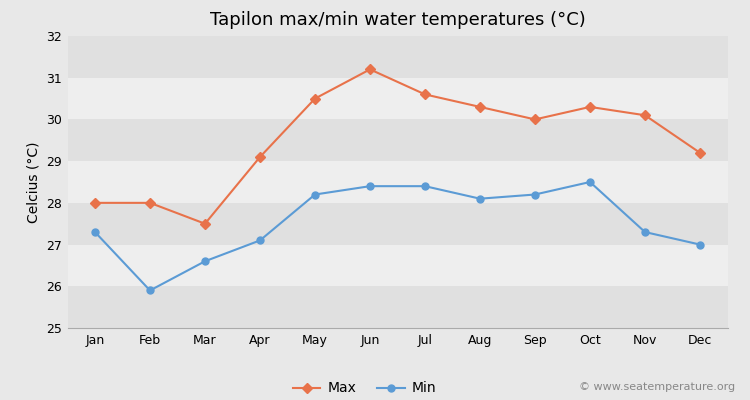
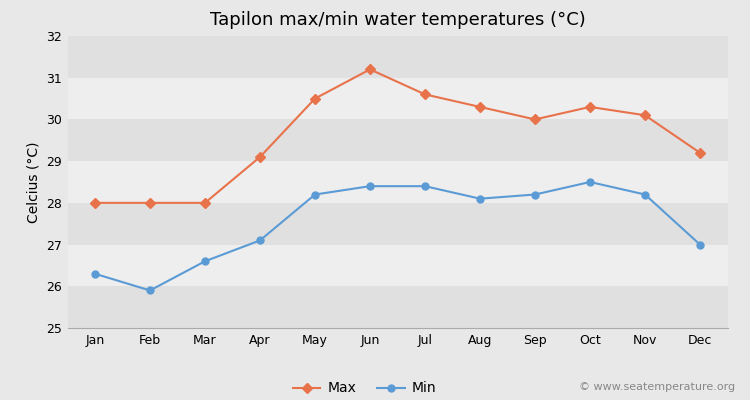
Min/Jan: 27.3 -> 26.3
Max/Mar: 27.5 -> 28.0
Min/Nov: 27.3 -> 28.2
